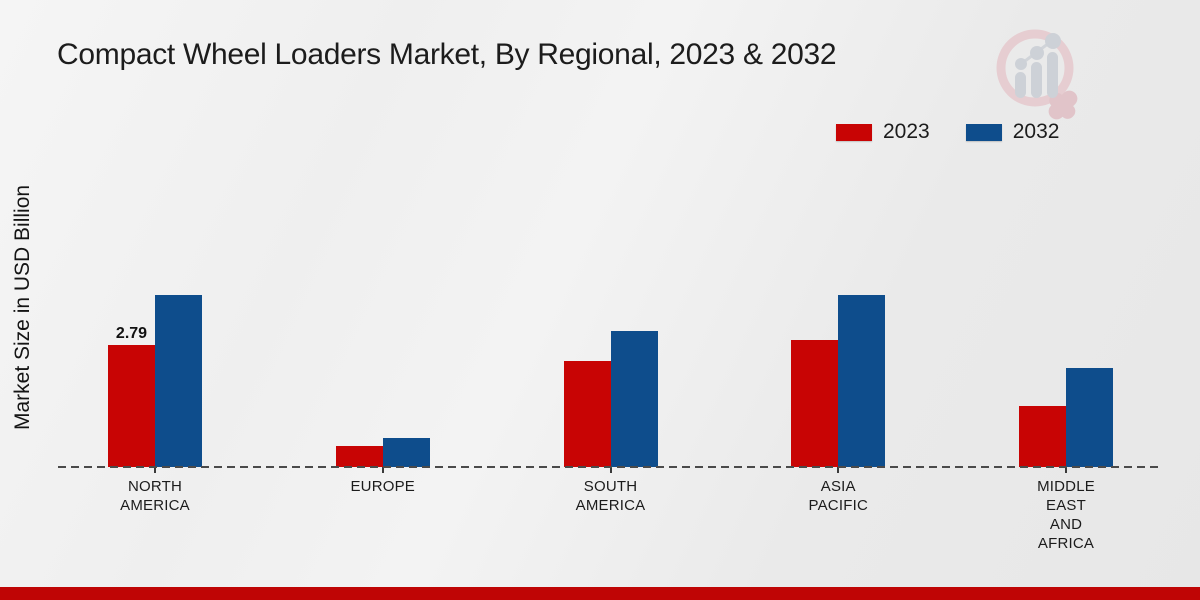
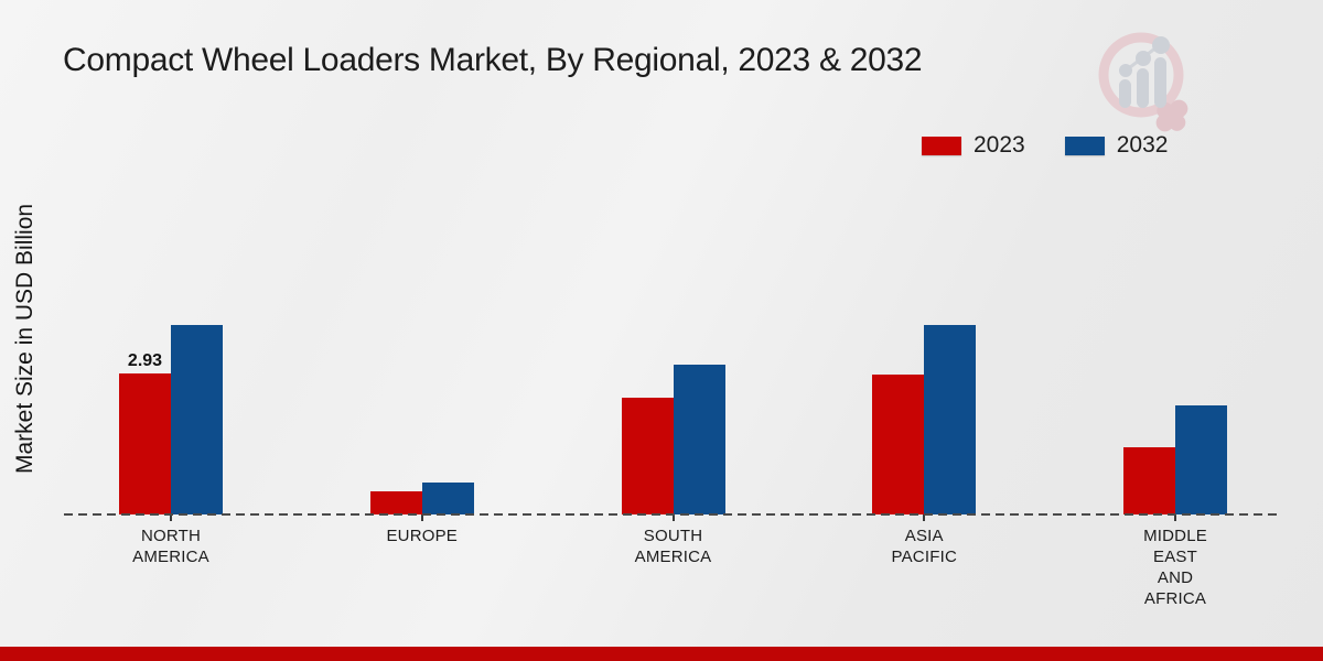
2023/NORTH AMERICA: 2.79 -> 2.93
